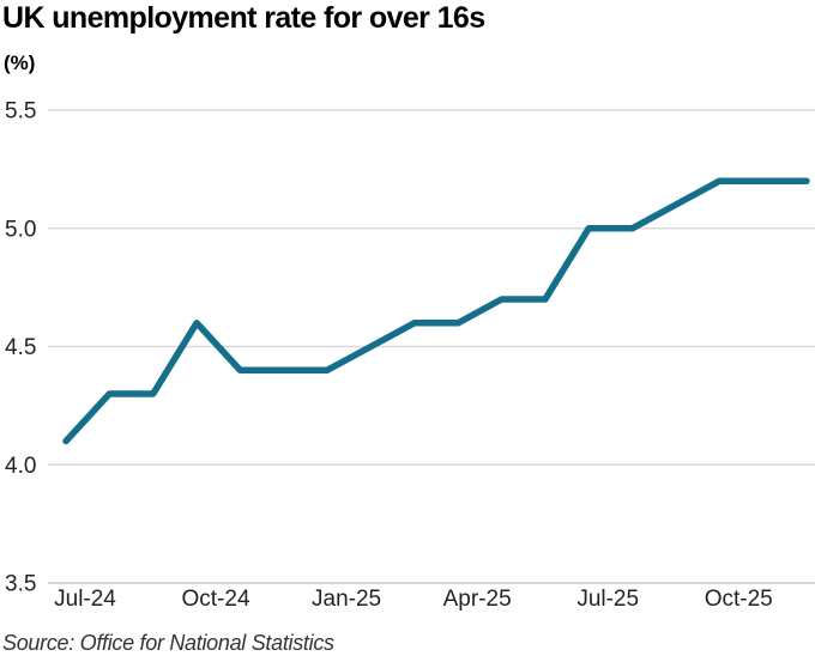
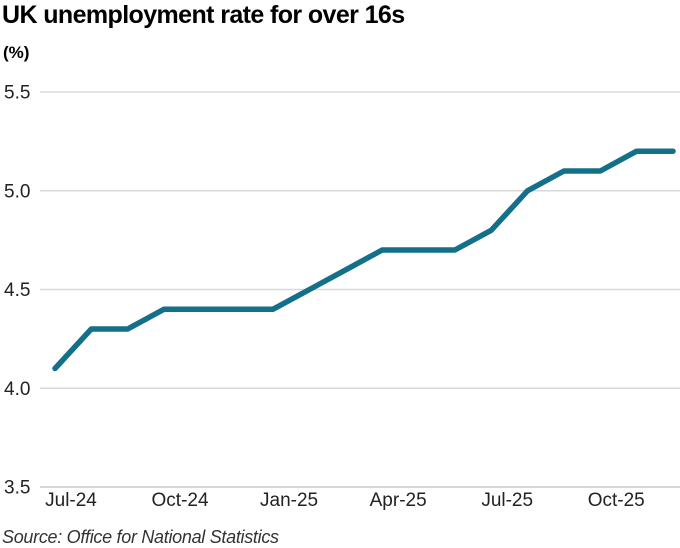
Oct-24: 4.6 -> 4.4
Apr-25: 4.6 -> 4.7
Jul-25: 5.0 -> 4.8
Oct-25: 5.2 -> 5.1
